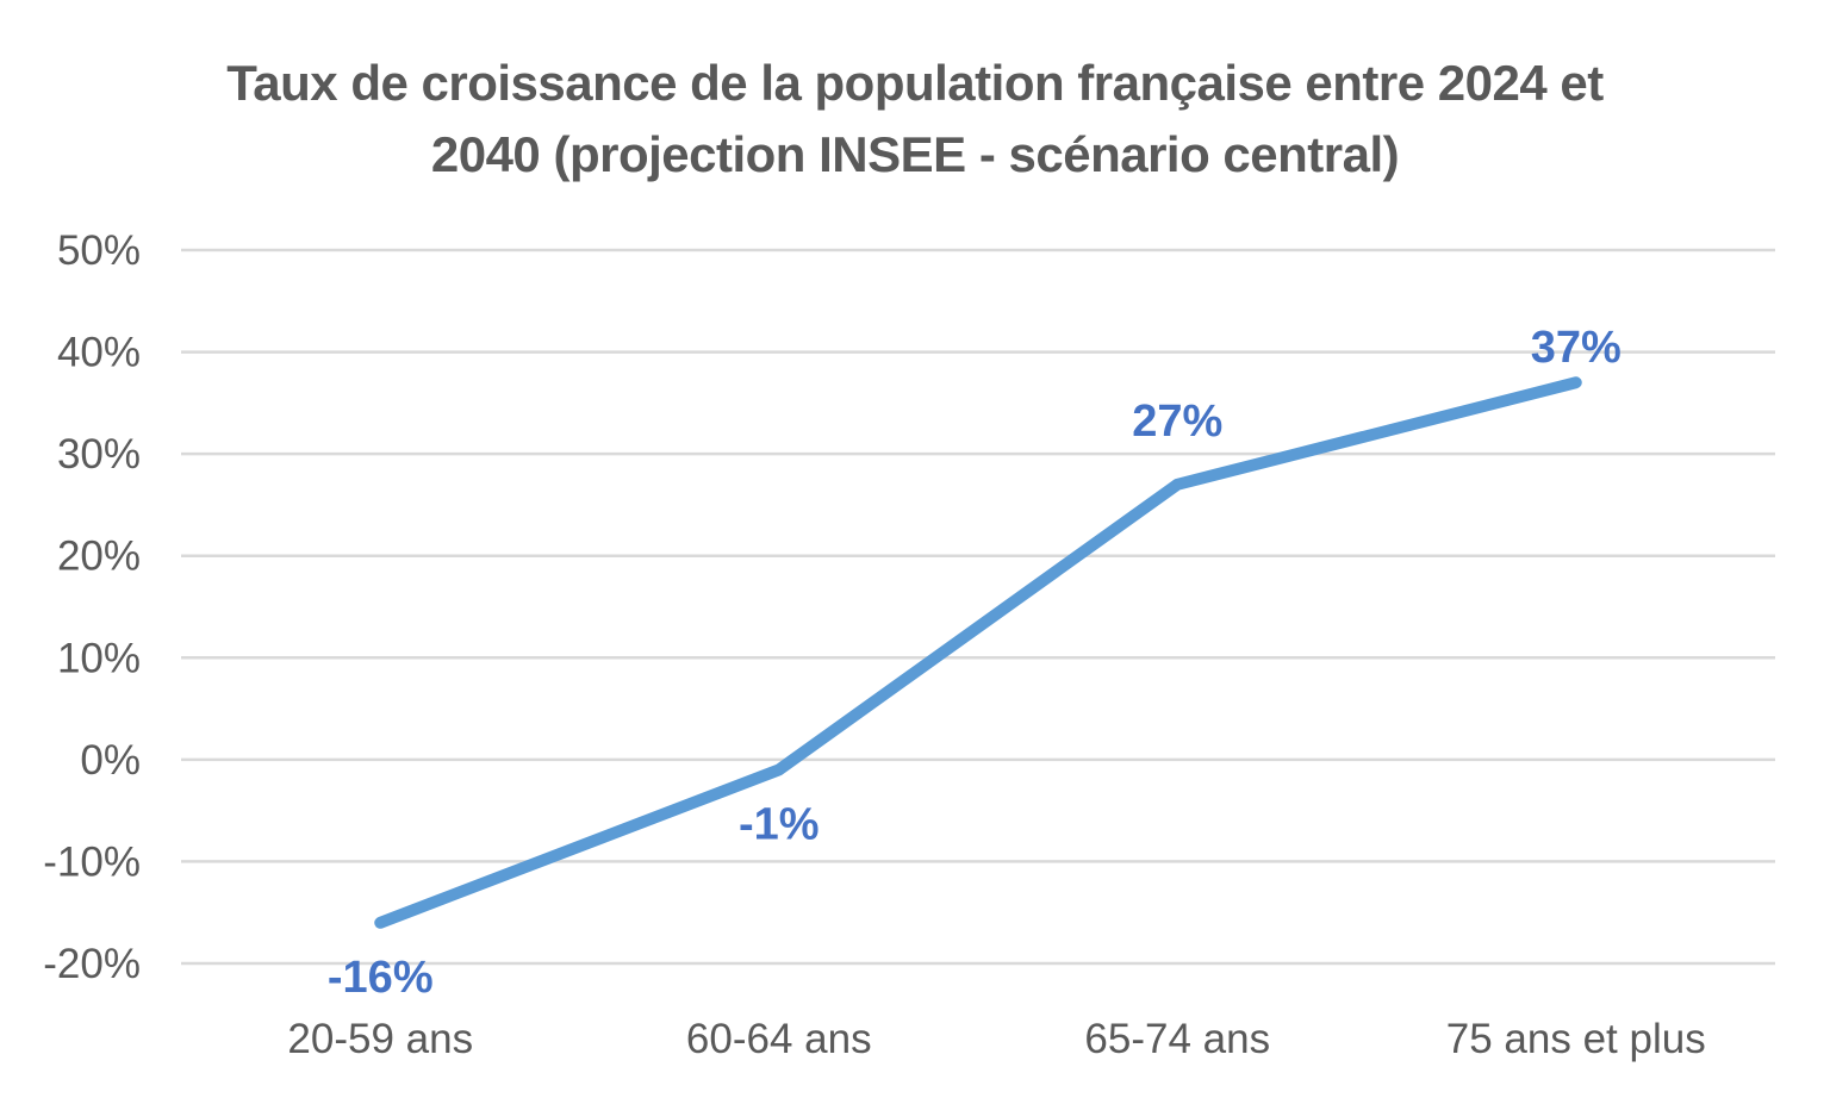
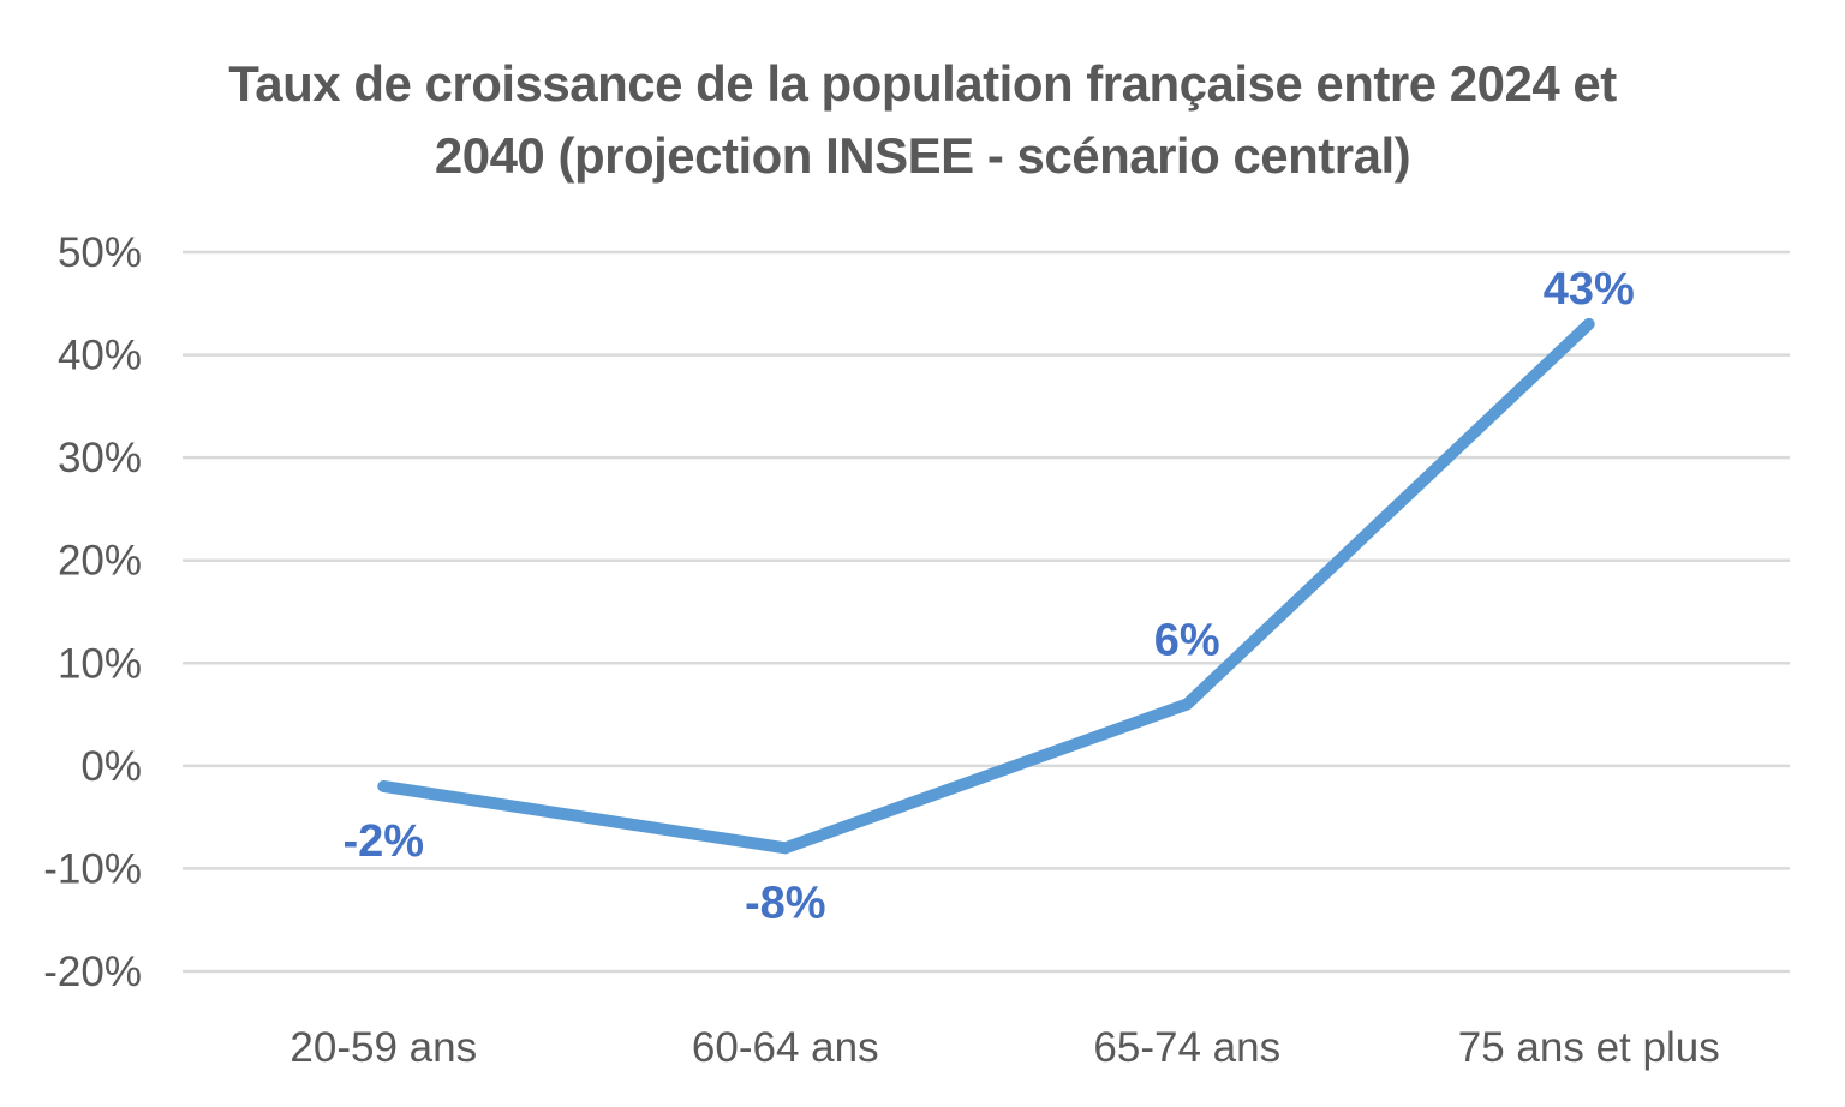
20-59 ans: -16% -> -2%
60-64 ans: -1% -> -8%
65-74 ans: 27% -> 6%
75 ans et plus: 37% -> 43%
